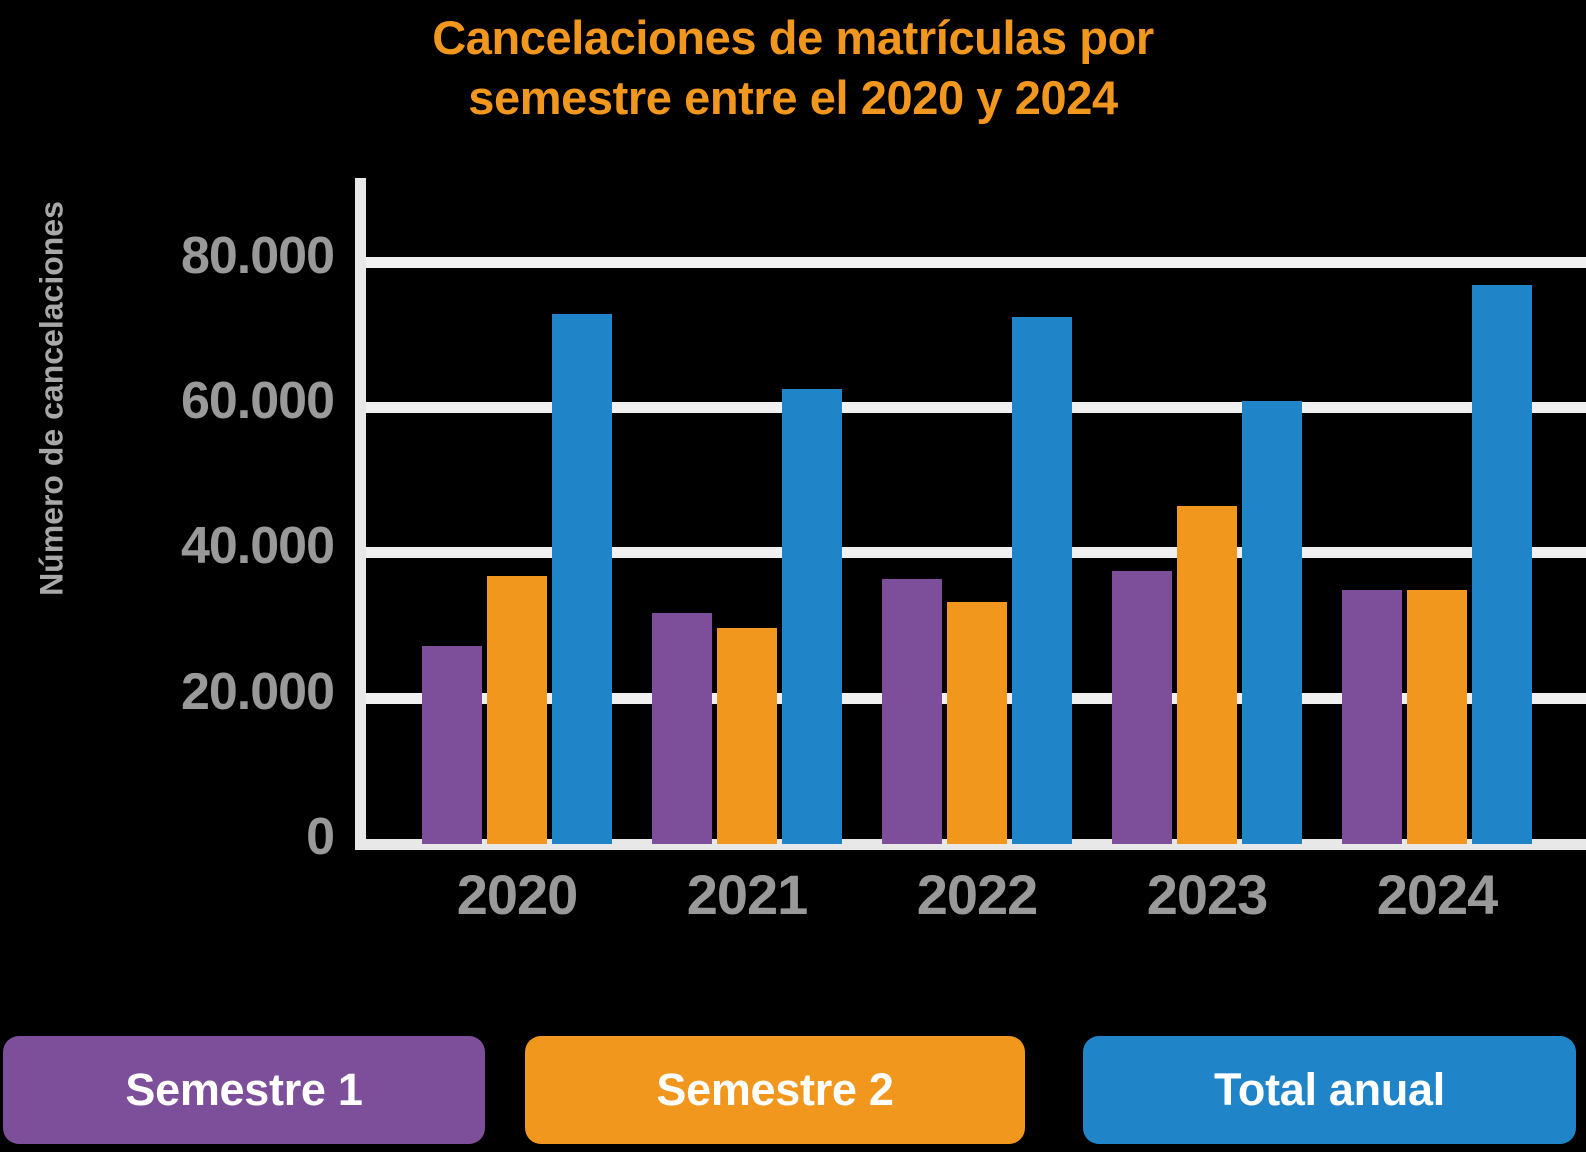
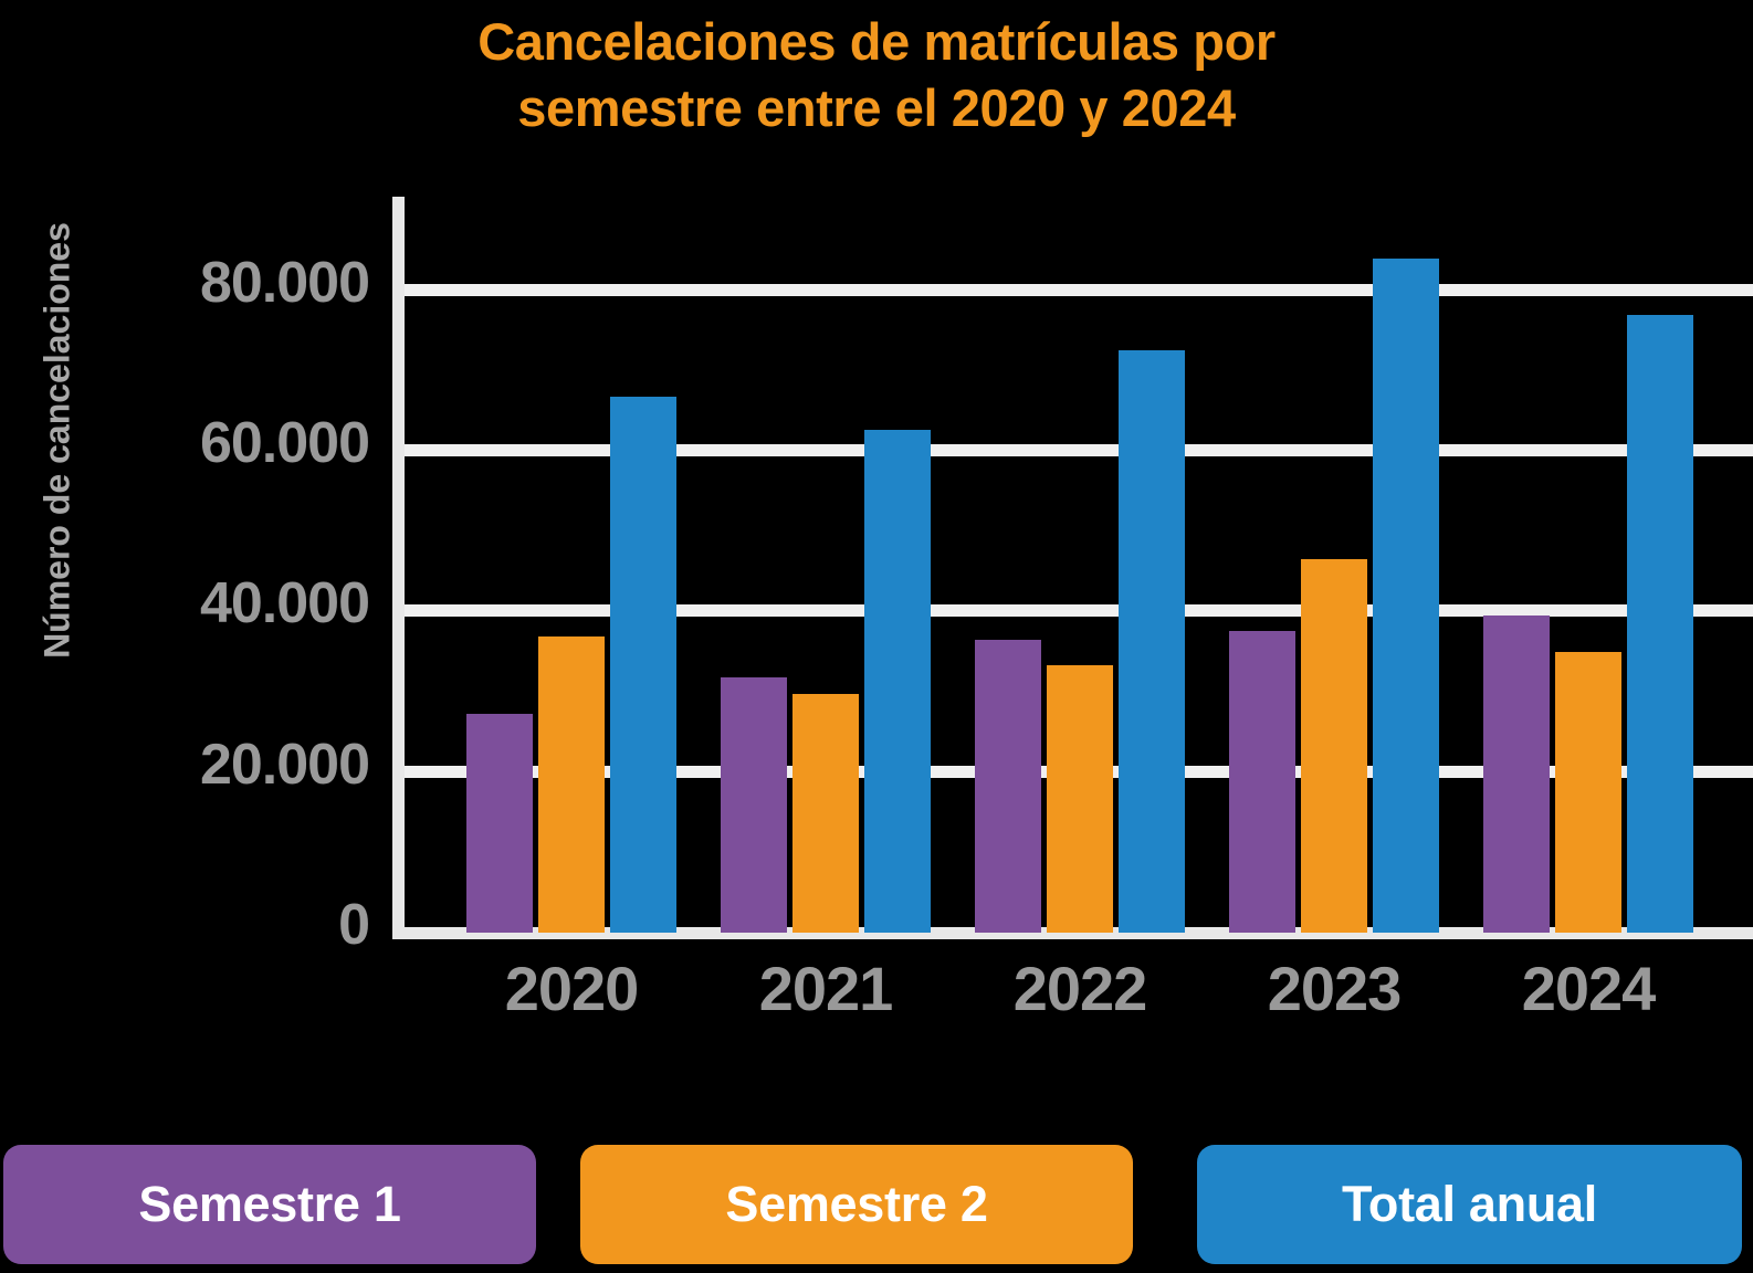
Total anual/2020: 73000 -> 67000
Total anual/2023: 61000 -> 84000
Semestre 1/2024: 35000 -> 40000
